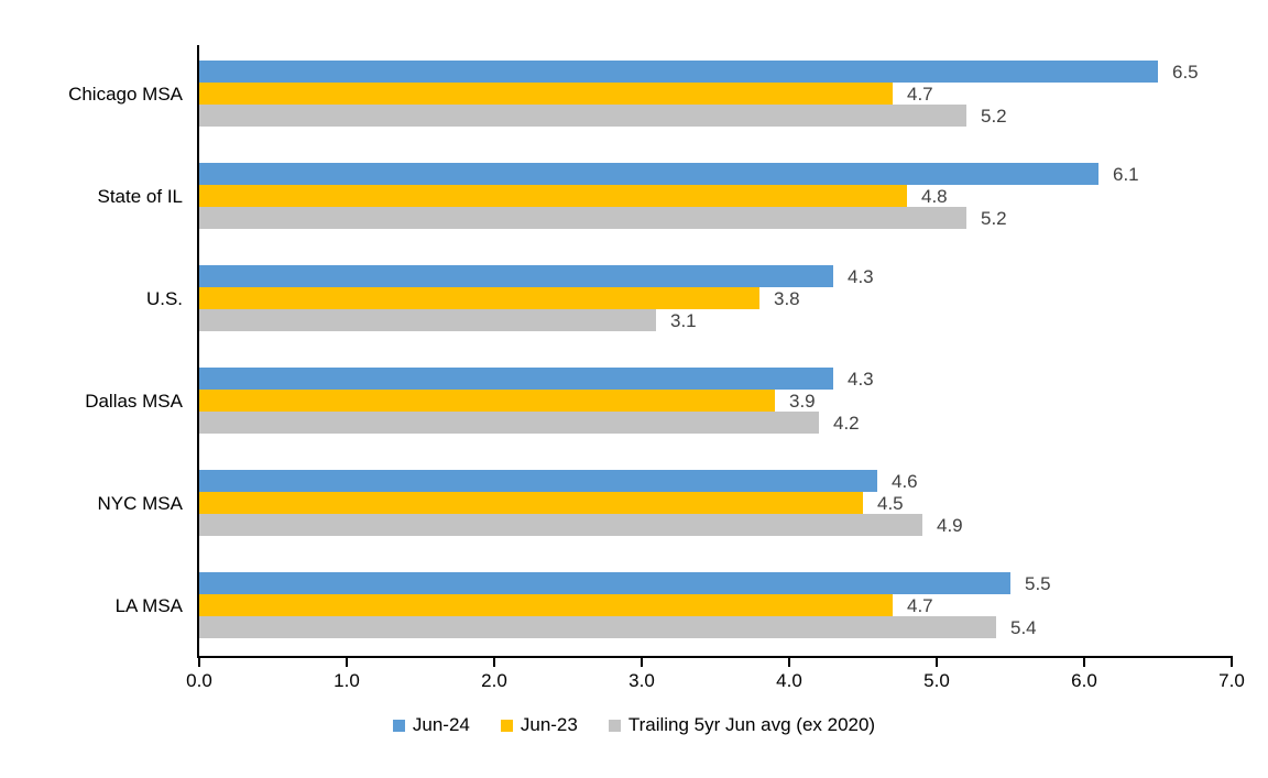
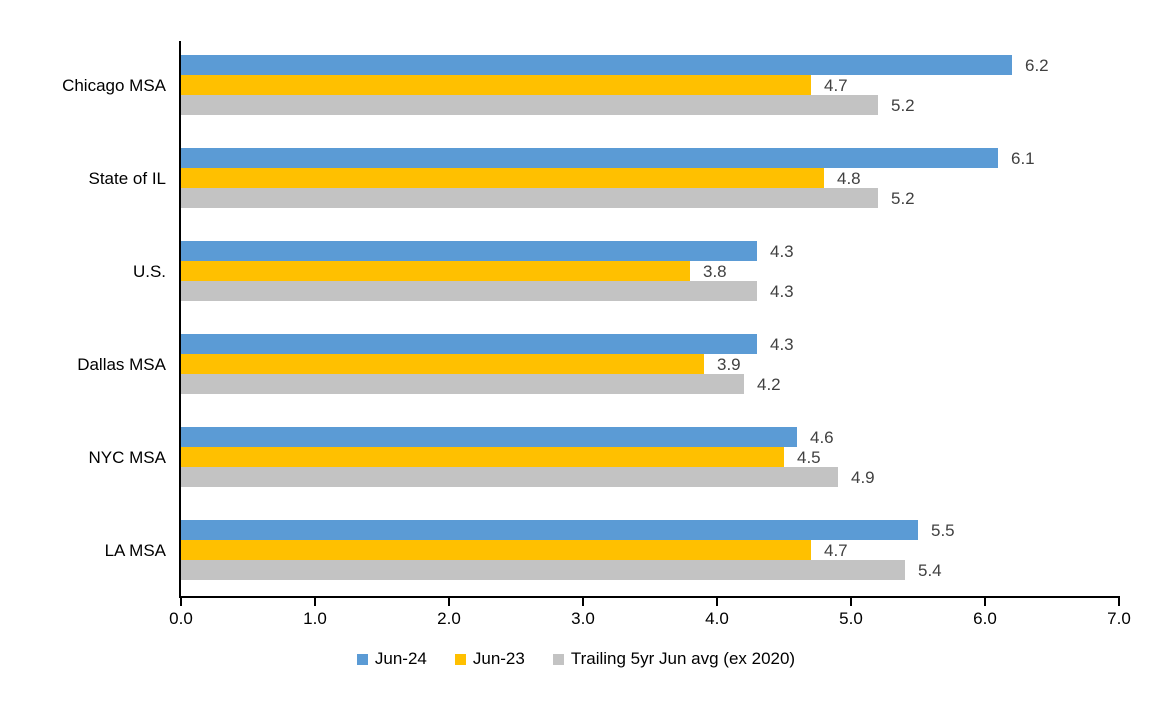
Jun-24/Chicago MSA: 6.5 -> 6.2
Trailing 5yr Jun avg (ex 2020)/U.S.: 3.1 -> 4.3
